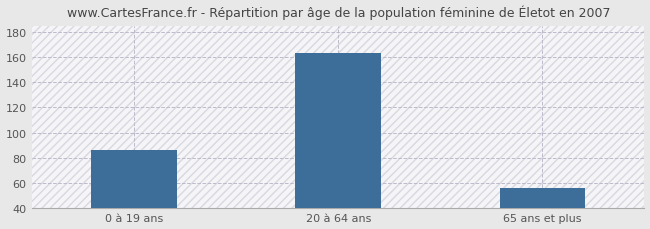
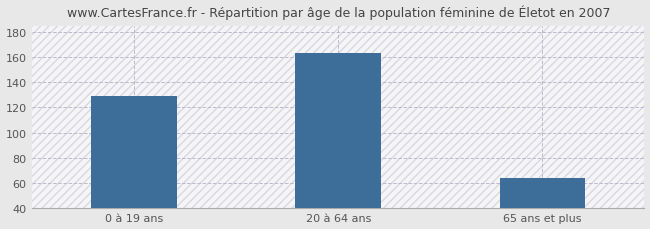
0 à 19 ans: 86 -> 129
65 ans et plus: 56 -> 64
